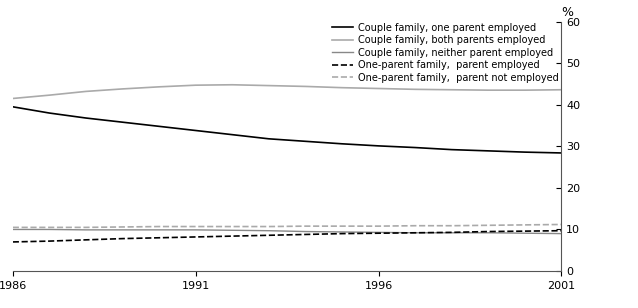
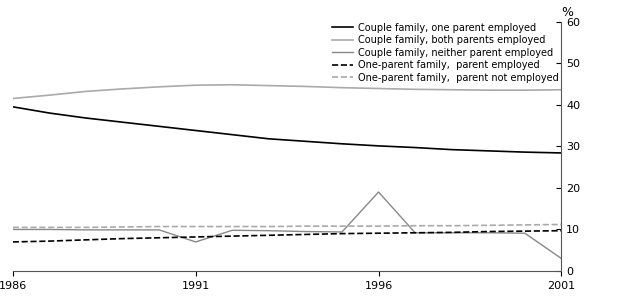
Couple family, neither parent employed/1991: 9.9 -> 7.0
Couple family, neither parent employed/1996: 9.3 -> 19.0
Couple family, neither parent employed/2001: 9.0 -> 3.0
